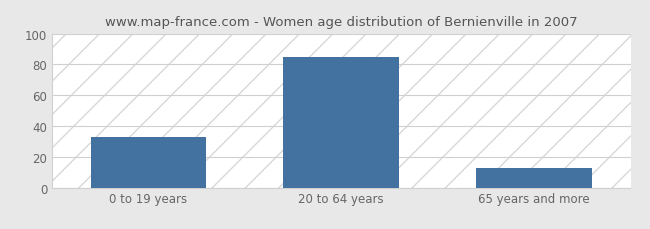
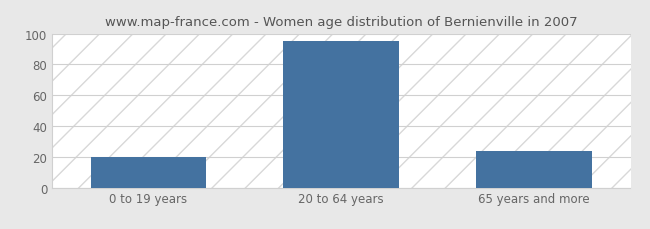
0 to 19 years: 33 -> 20
20 to 64 years: 85 -> 95
65 years and more: 13 -> 24
